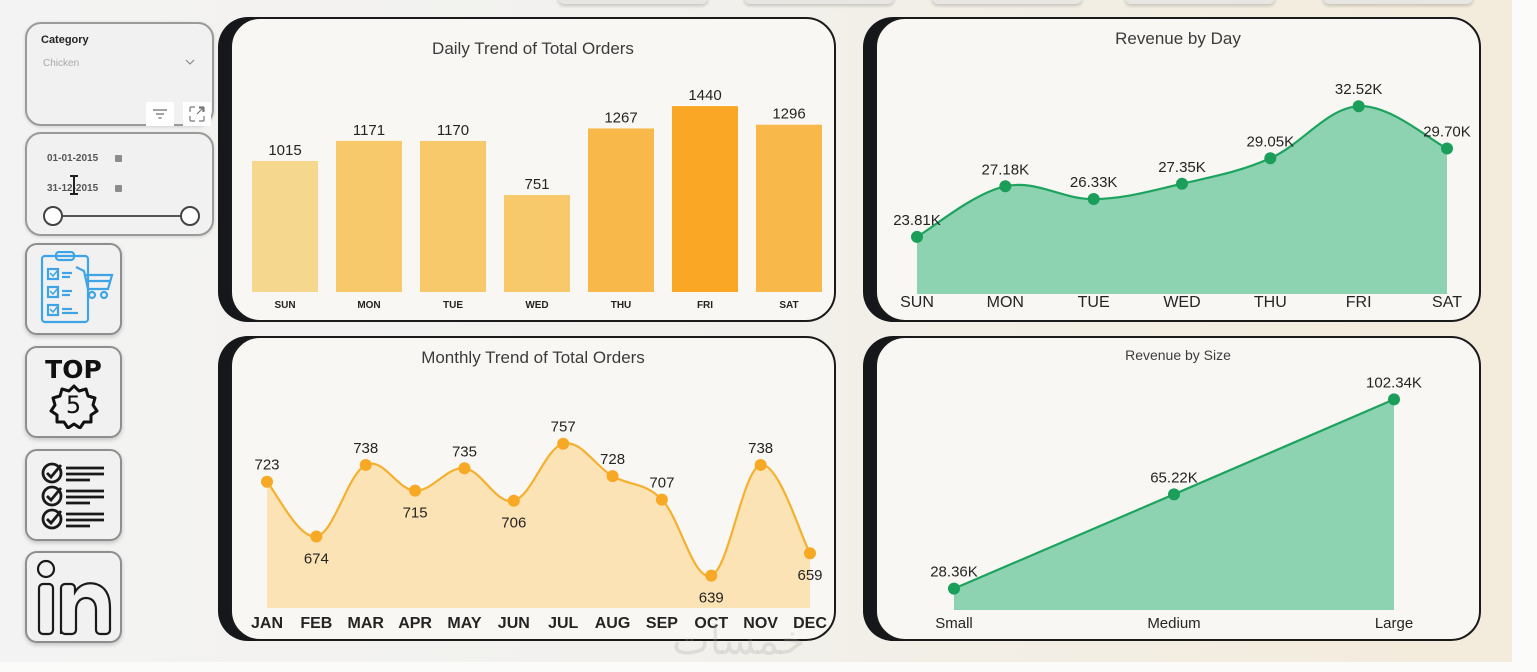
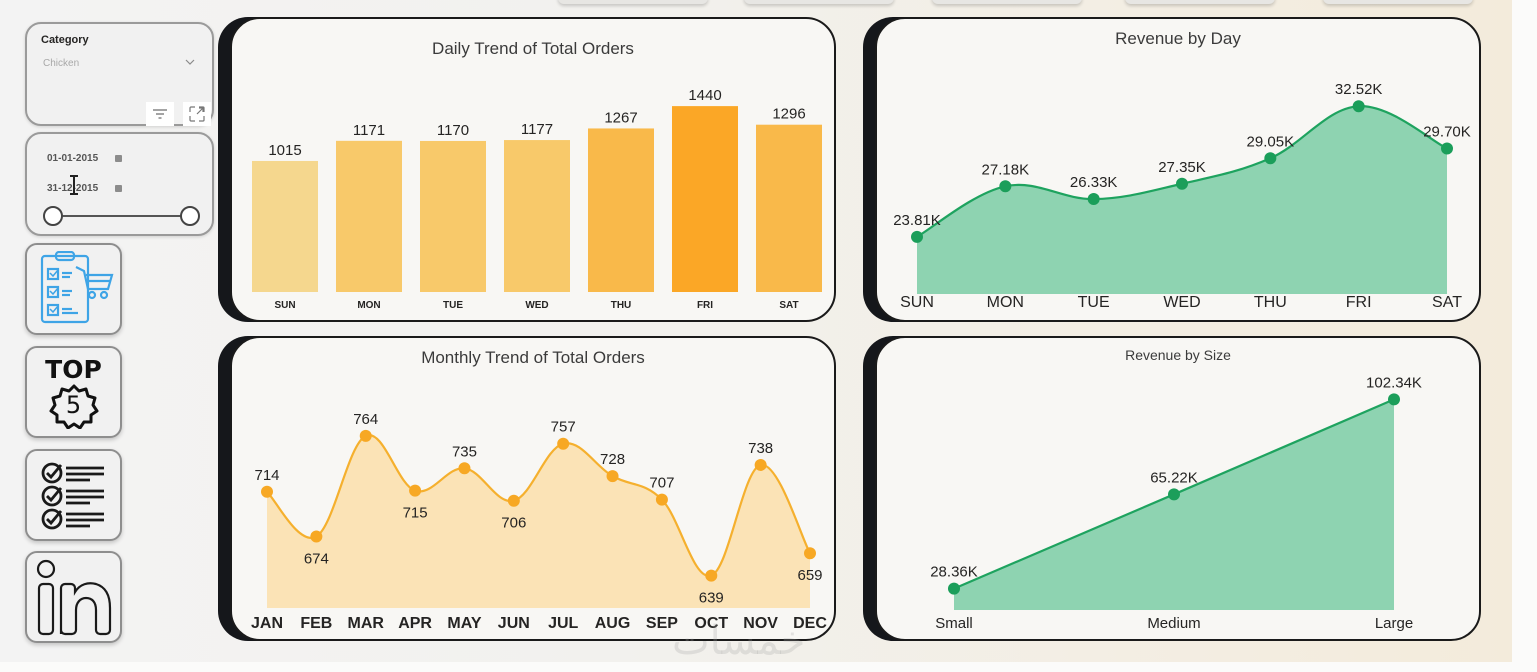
Daily Trend of Total Orders/WED: 751 -> 1177
Monthly Trend of Total Orders/JAN: 723 -> 714
Monthly Trend of Total Orders/MAR: 738 -> 764
